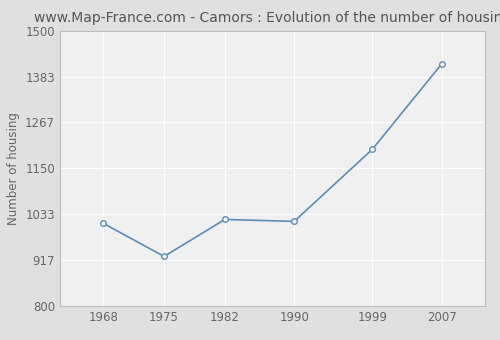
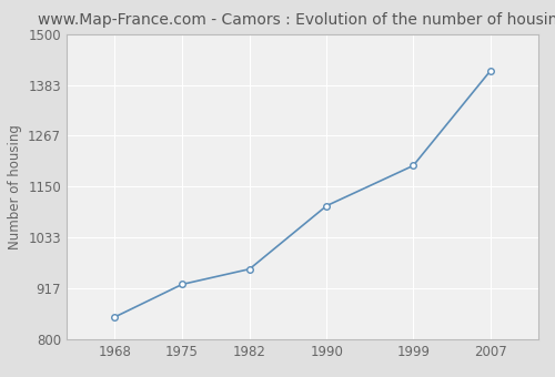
1968: 1010 -> 851
1982: 1020 -> 961
1990: 1015 -> 1106
